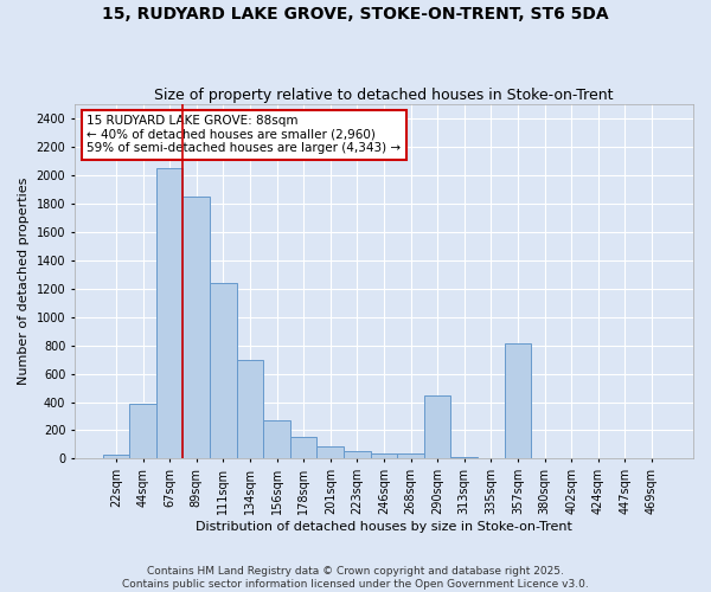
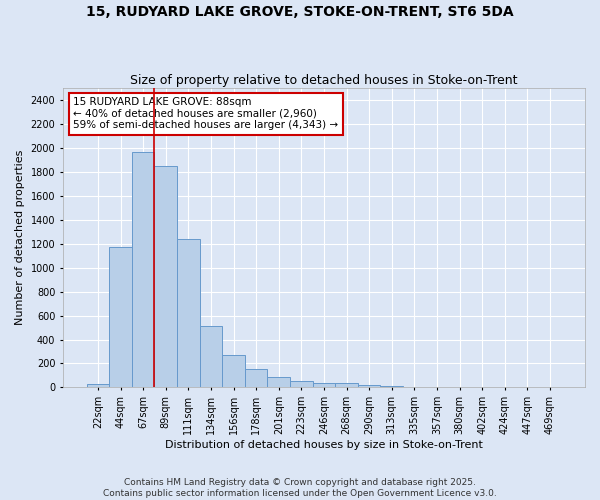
44sqm: 390 -> 1170
67sqm: 2050 -> 1970
134sqm: 700 -> 510
290sqm: 450 -> 20
357sqm: 810 -> 0
